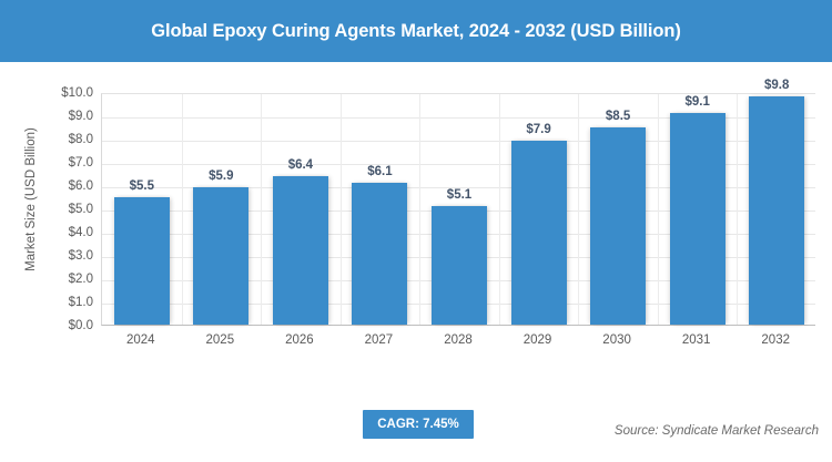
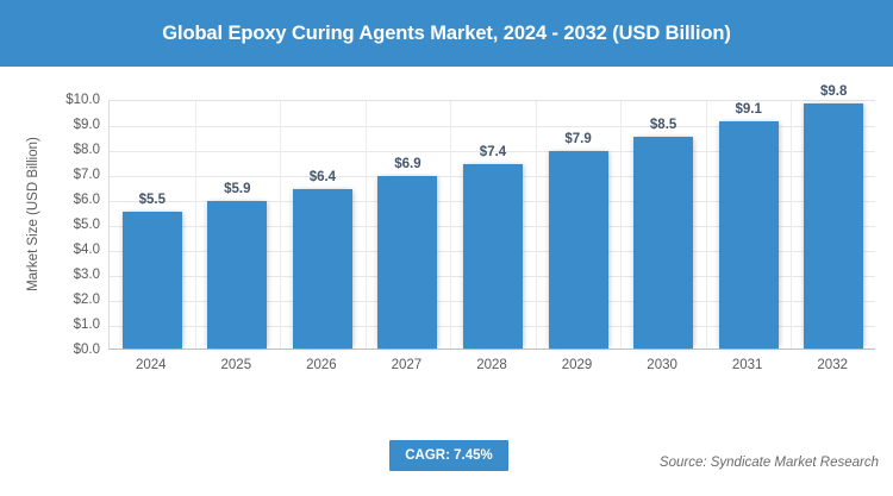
2027: $6.1 -> $6.9
2028: $5.1 -> $7.4
